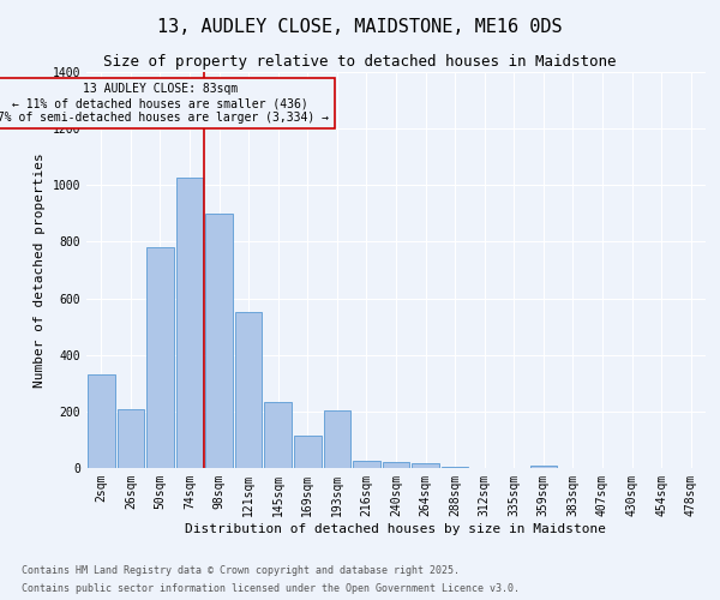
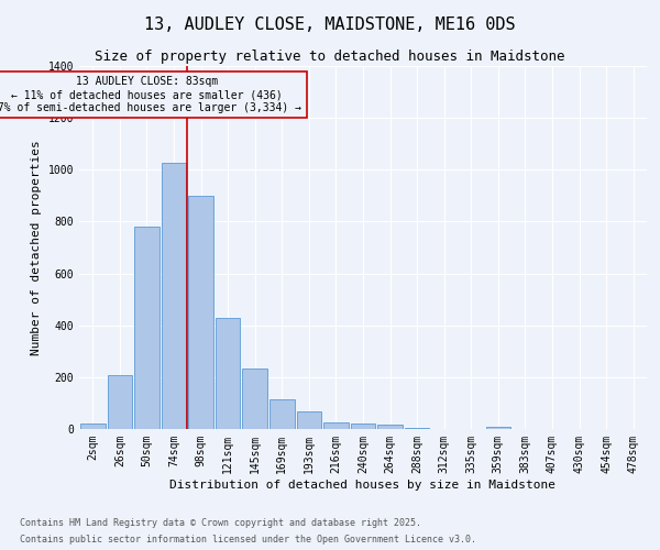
2sqm: 330 -> 20
121sqm: 550 -> 430
193sqm: 205 -> 70
